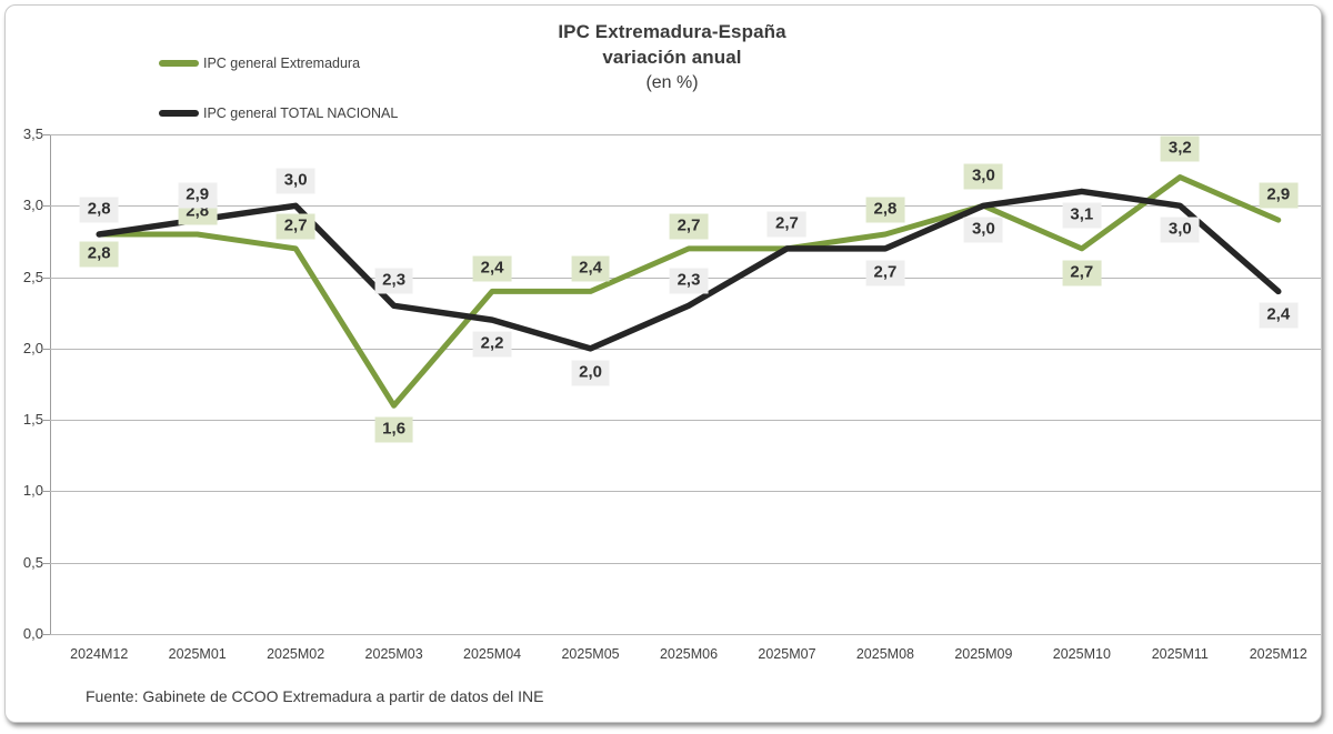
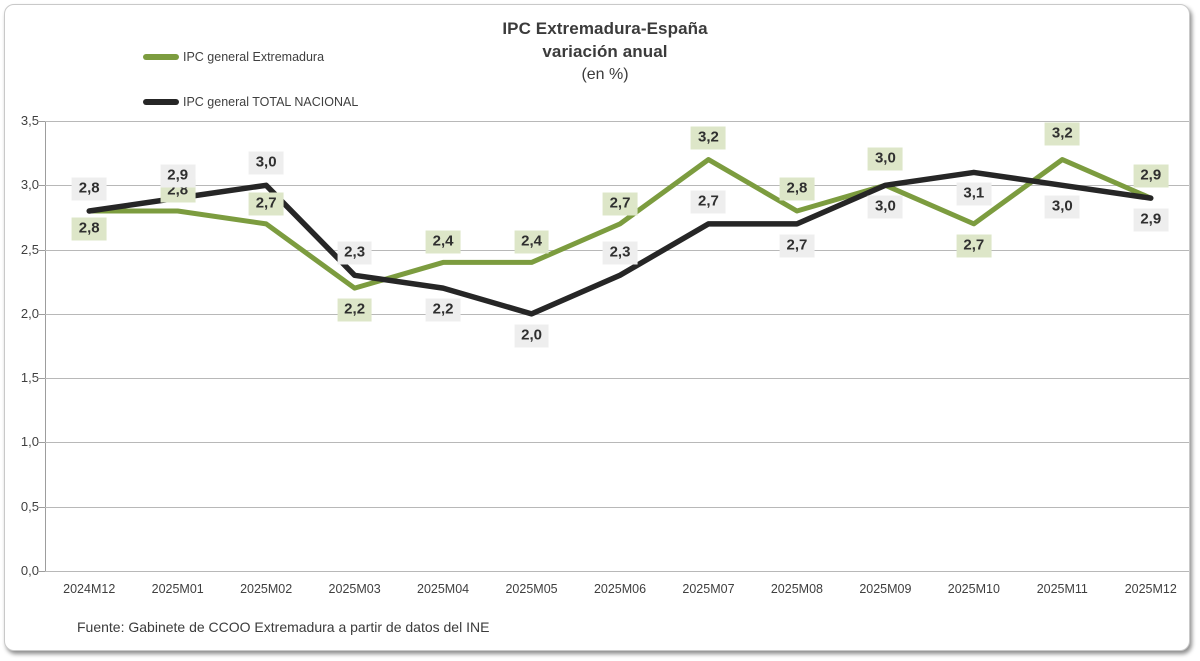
IPC general Extremadura/2025M03: 1,6 -> 2,2
IPC general Extremadura/2025M07: 2,7 -> 3,2
IPC general TOTAL NACIONAL/2025M12: 2,4 -> 2,9
